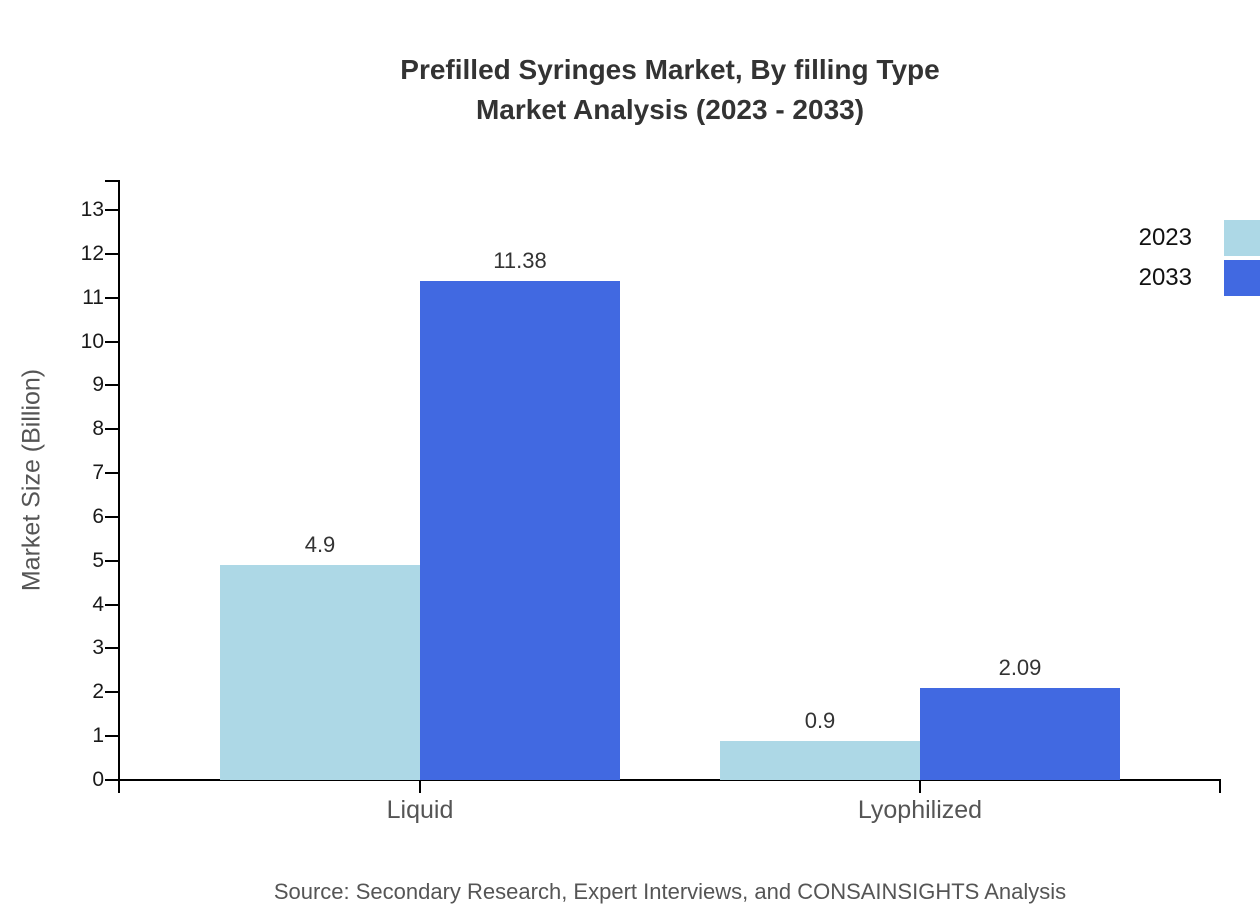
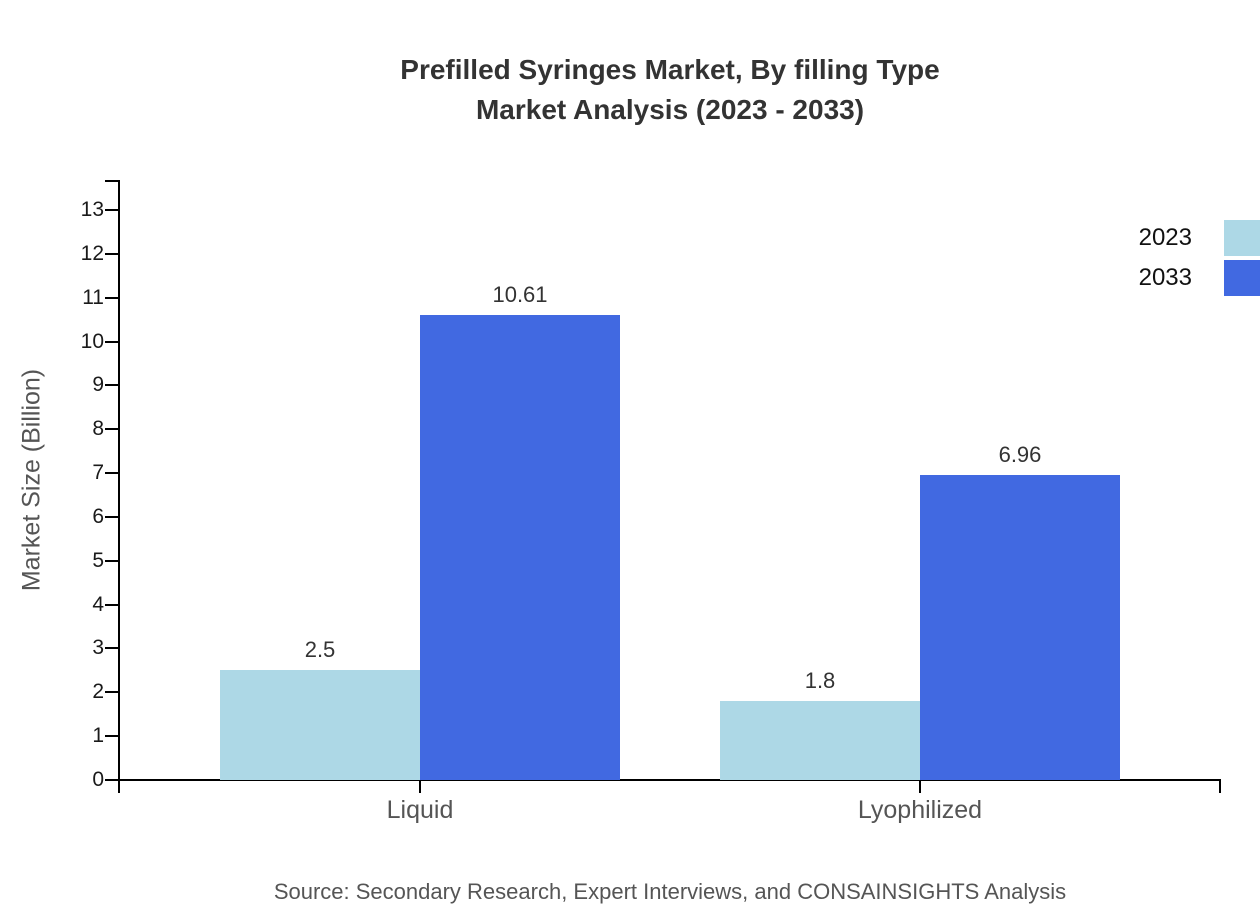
2023/Liquid: 4.9 -> 2.5
2033/Liquid: 11.38 -> 10.61
2023/Lyophilized: 0.9 -> 1.8
2033/Lyophilized: 2.09 -> 6.96
